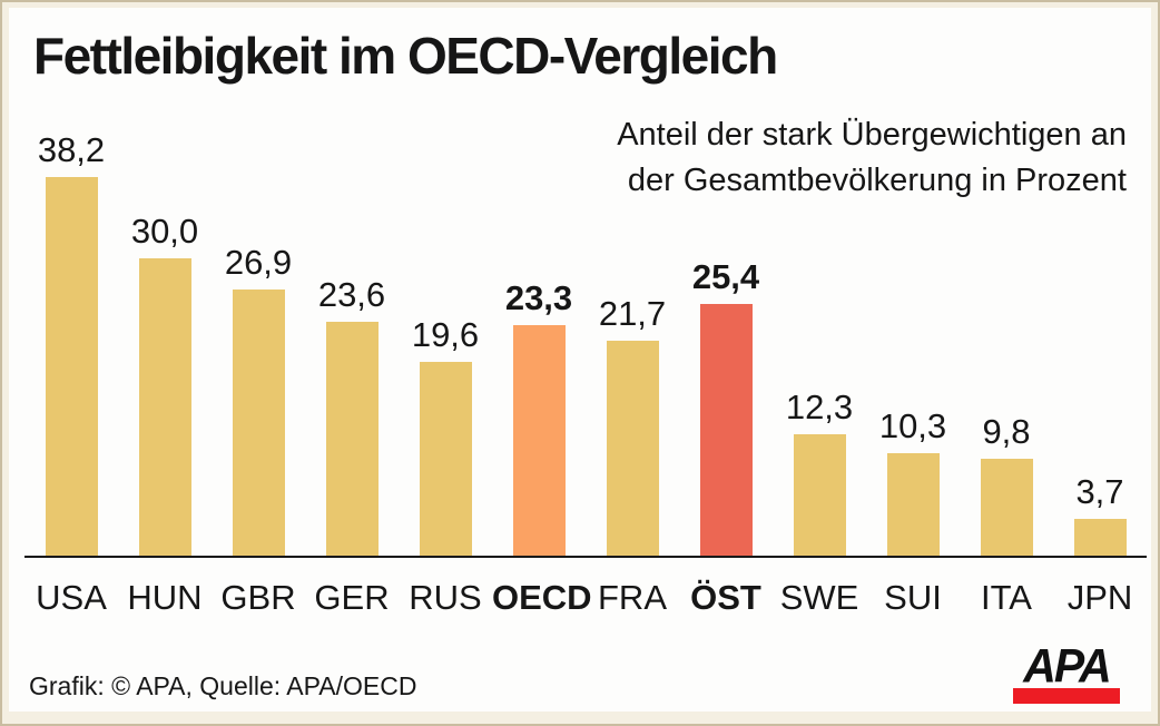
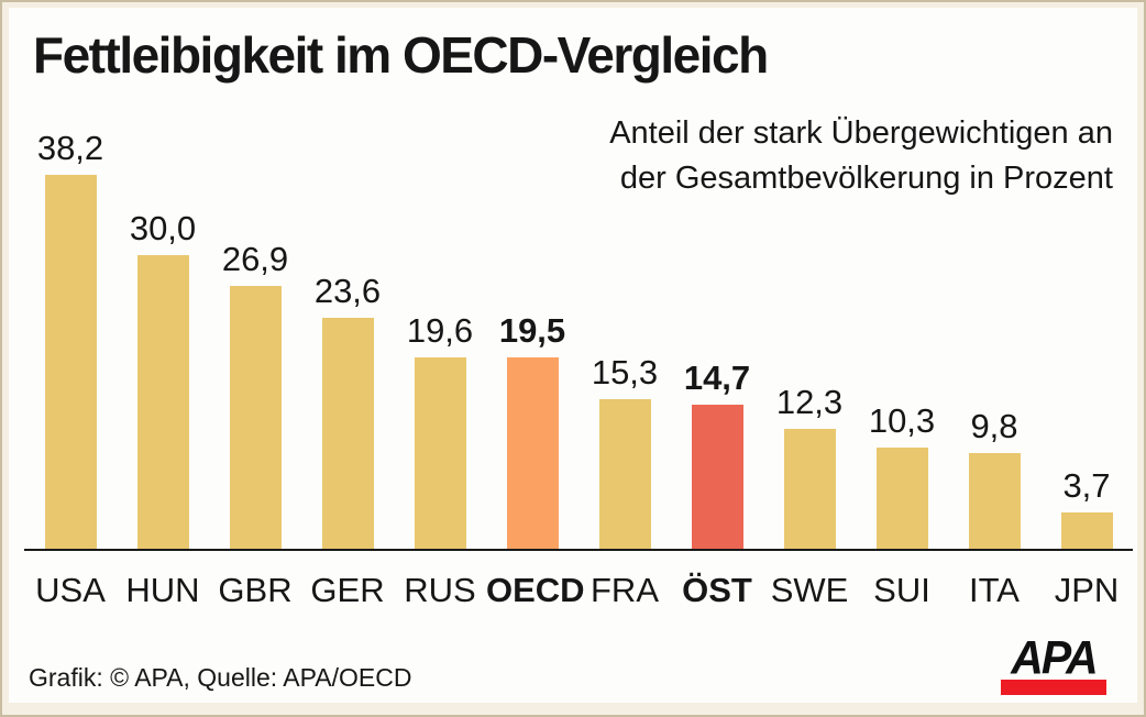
OECD: 23,3 -> 19,5
FRA: 21,7 -> 15,3
ÖST: 25,4 -> 14,7
